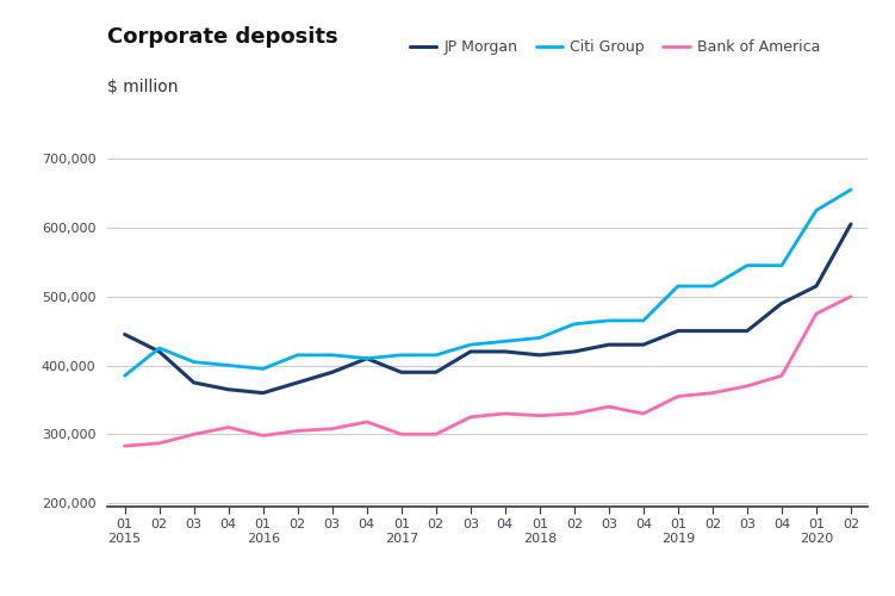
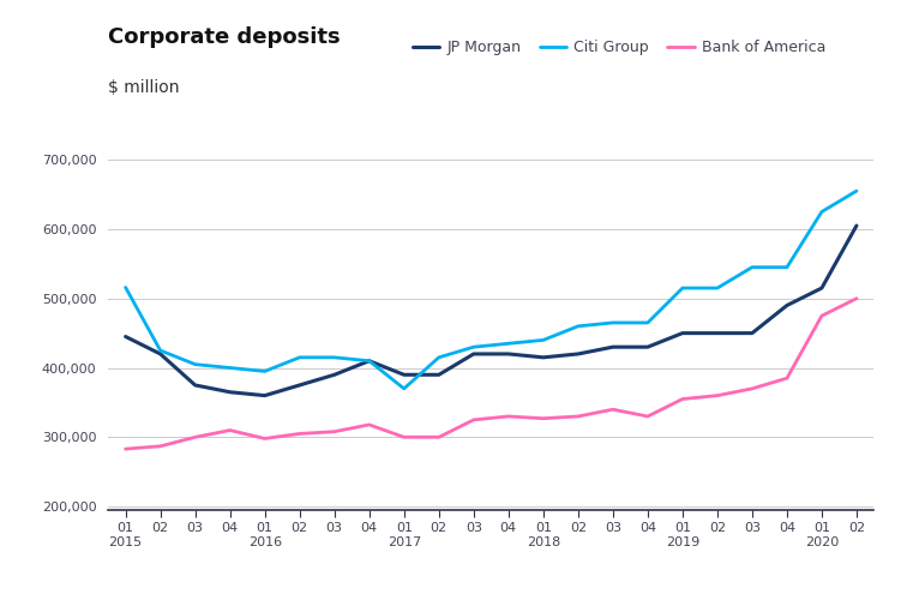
Citi Group/01 2015: 385,000 -> 516,000
Citi Group/01 2017: 415,000 -> 370,000
